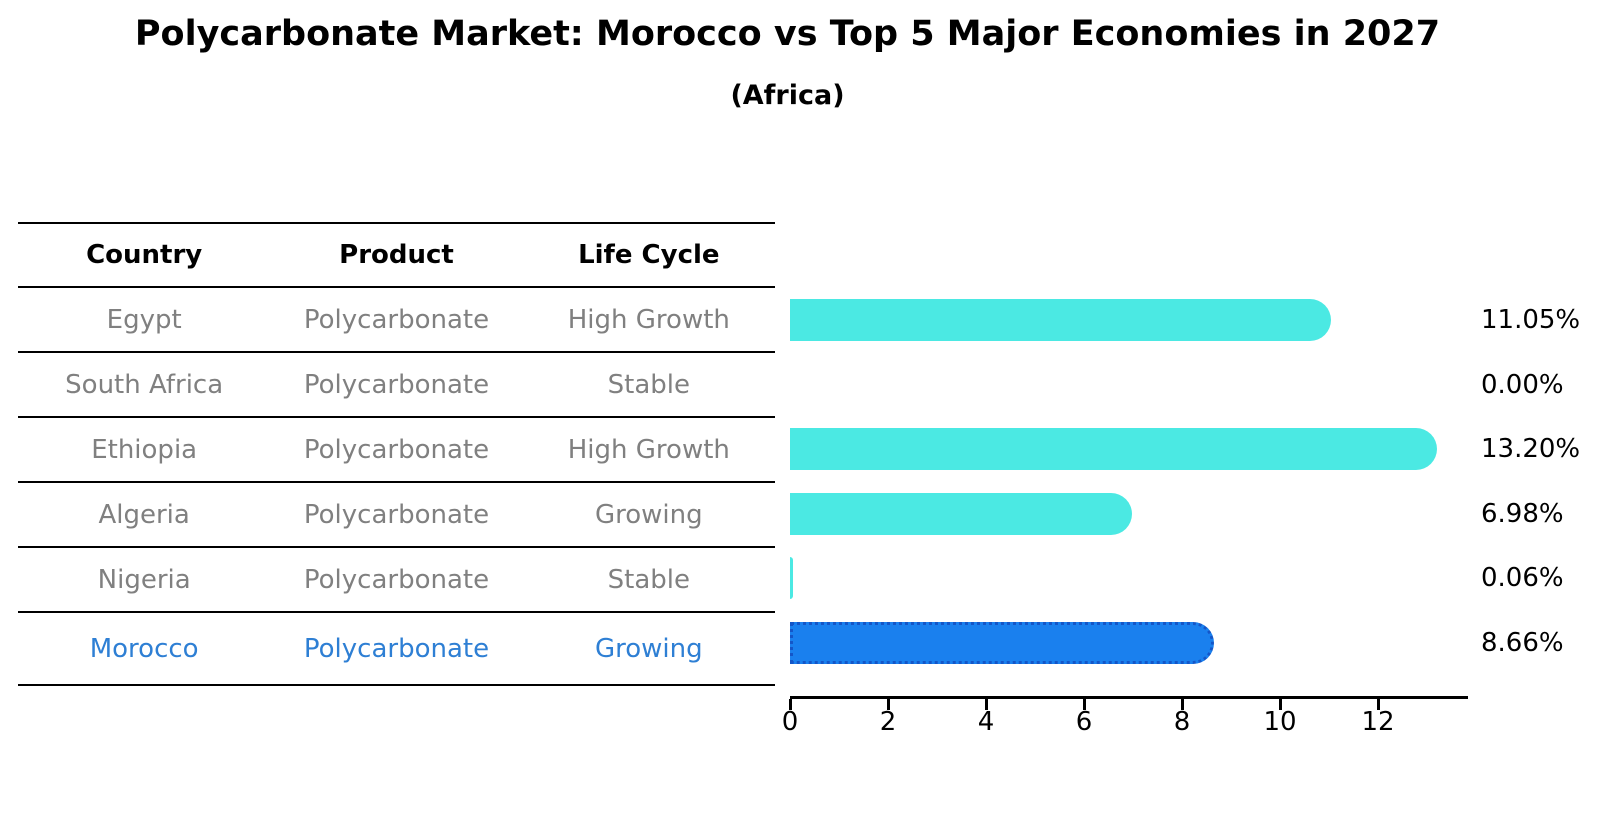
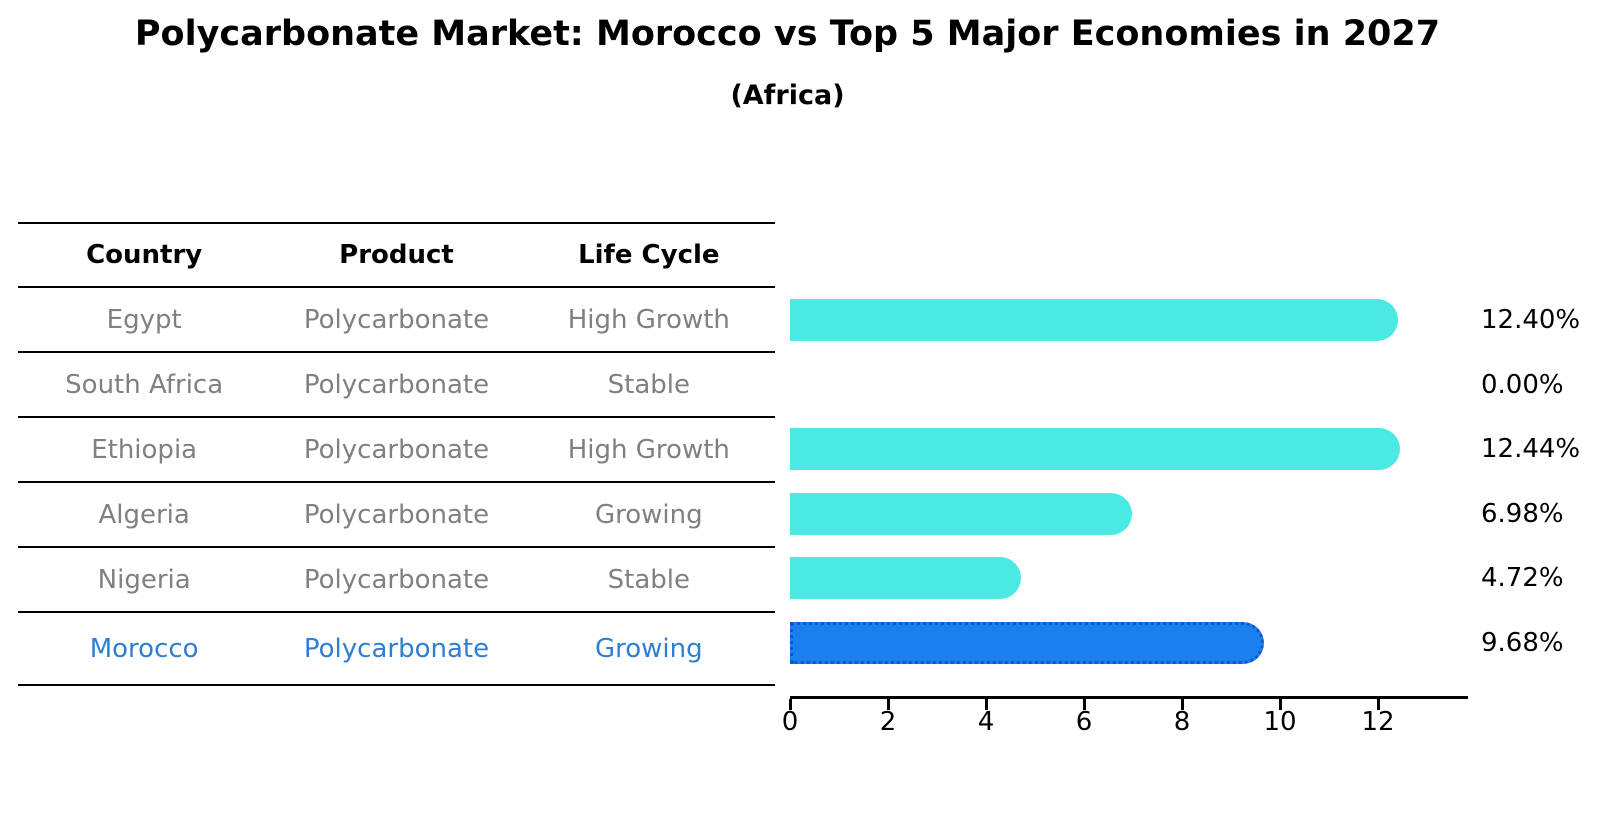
Egypt: 11.05% -> 12.40%
Ethiopia: 13.20% -> 12.44%
Nigeria: 0.06% -> 4.72%
Morocco: 8.66% -> 9.68%
